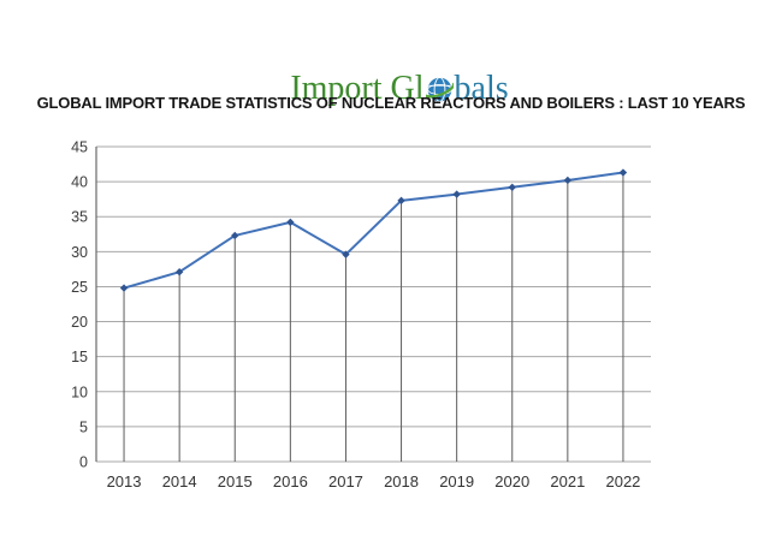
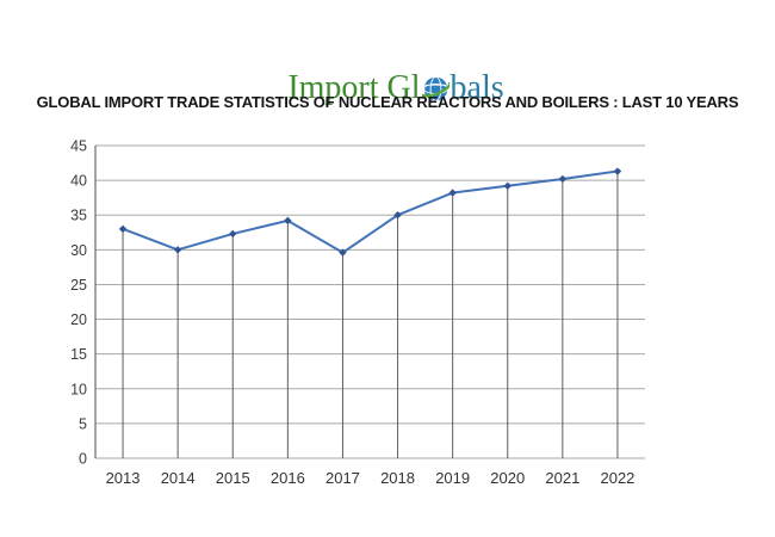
2013: 25 -> 33
2014: 27 -> 30
2018: 37 -> 35
